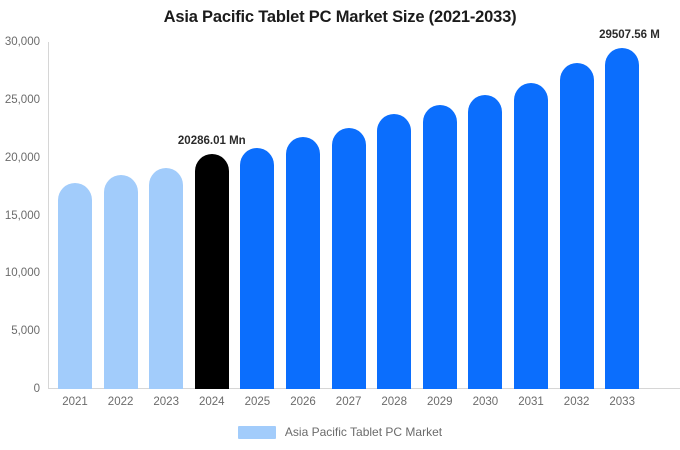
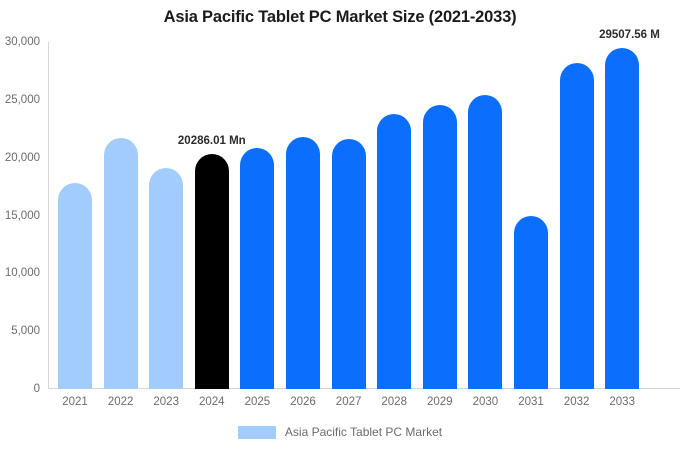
2022: 18500 -> 21700
2027: 22600 -> 21600
2031: 26500 -> 15000
